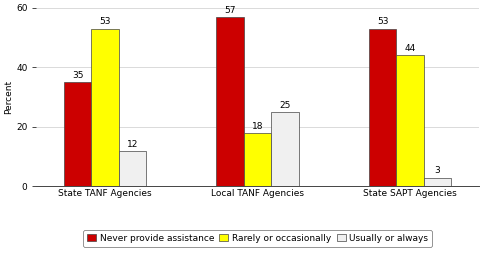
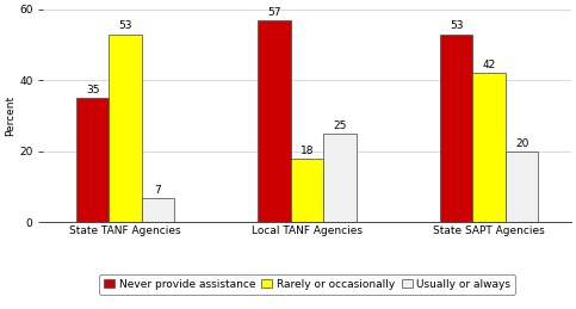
Usually or always/State TANF Agencies: 12 -> 7
Rarely or occasionally/State SAPT Agencies: 44 -> 42
Usually or always/State SAPT Agencies: 3 -> 20
